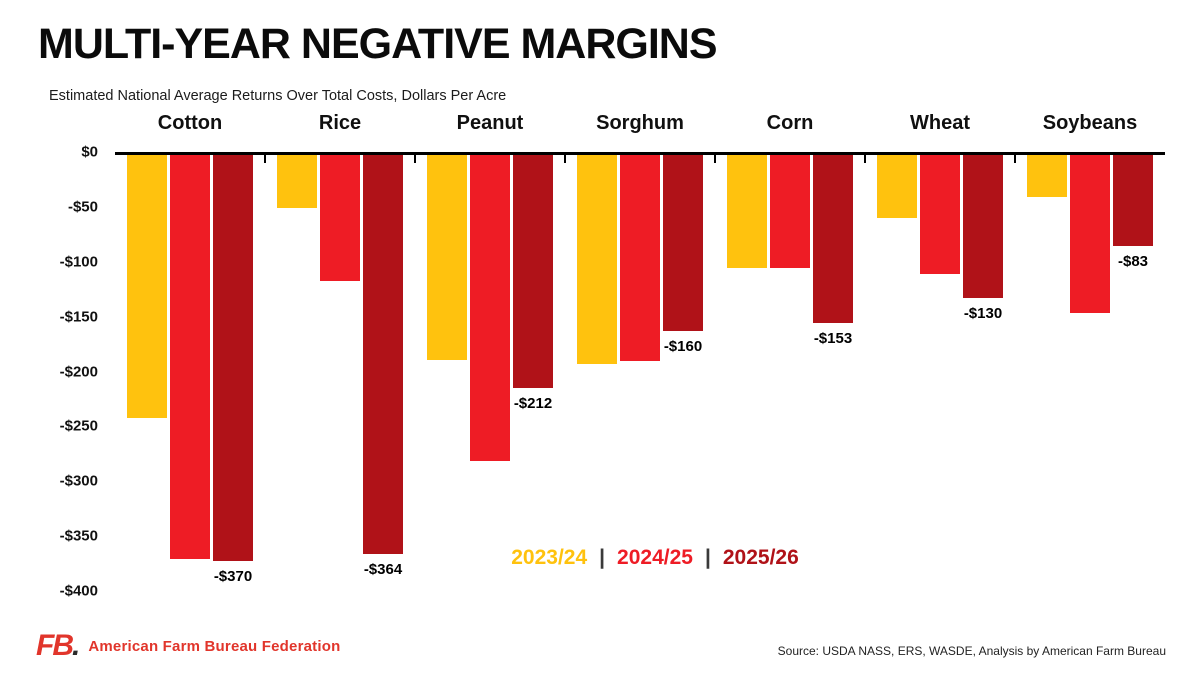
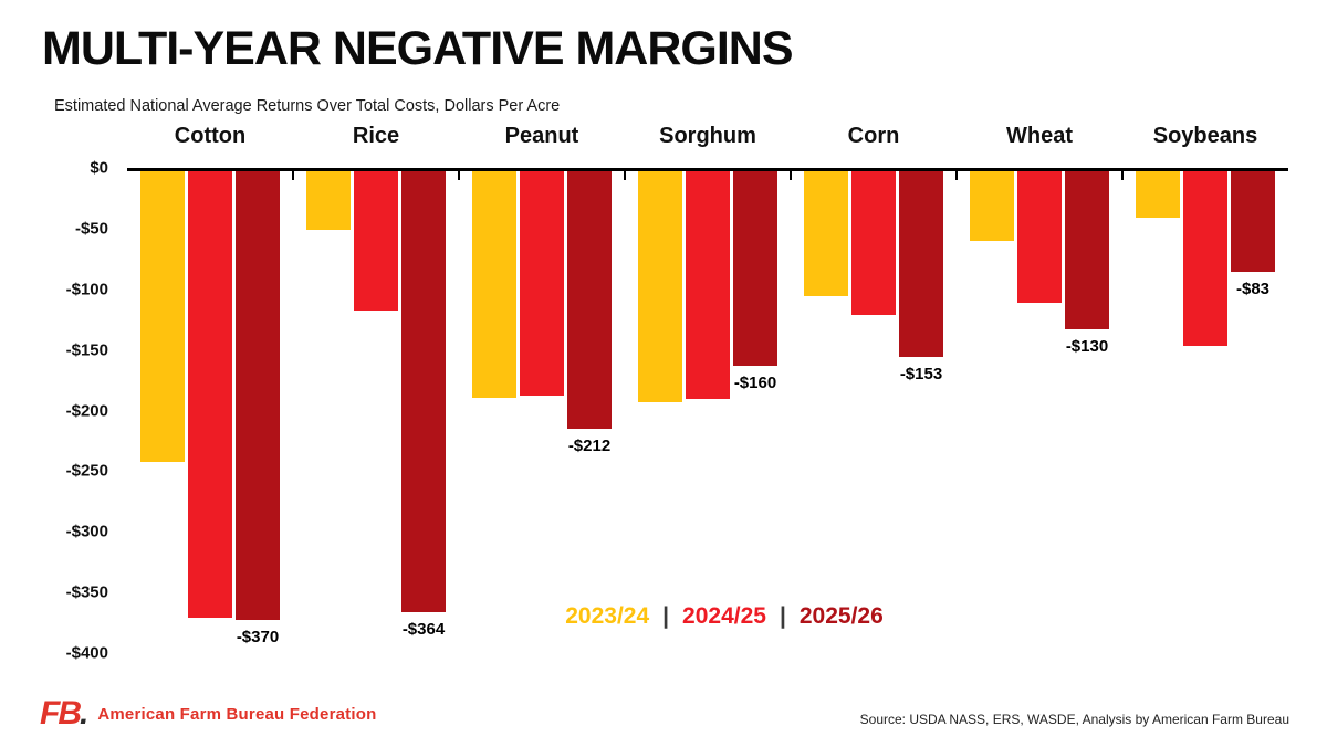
2024/25/Peanut: -$279 -> -$185
2024/25/Corn: -$103 -> -$118
